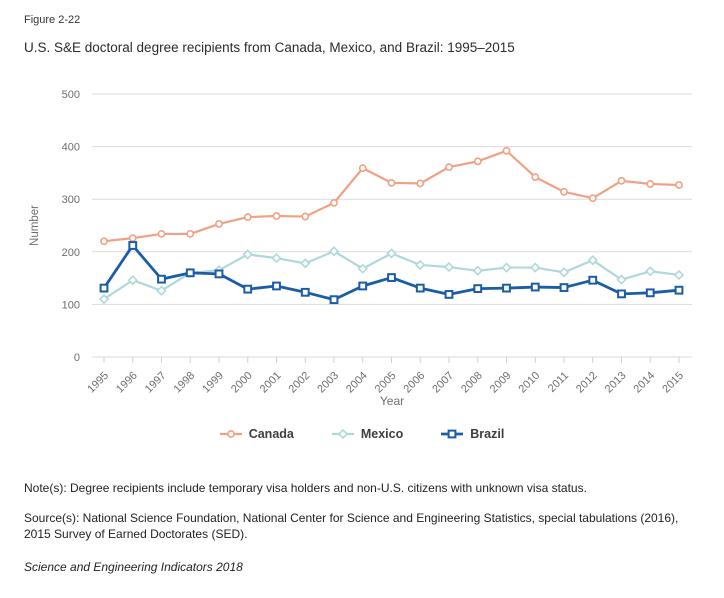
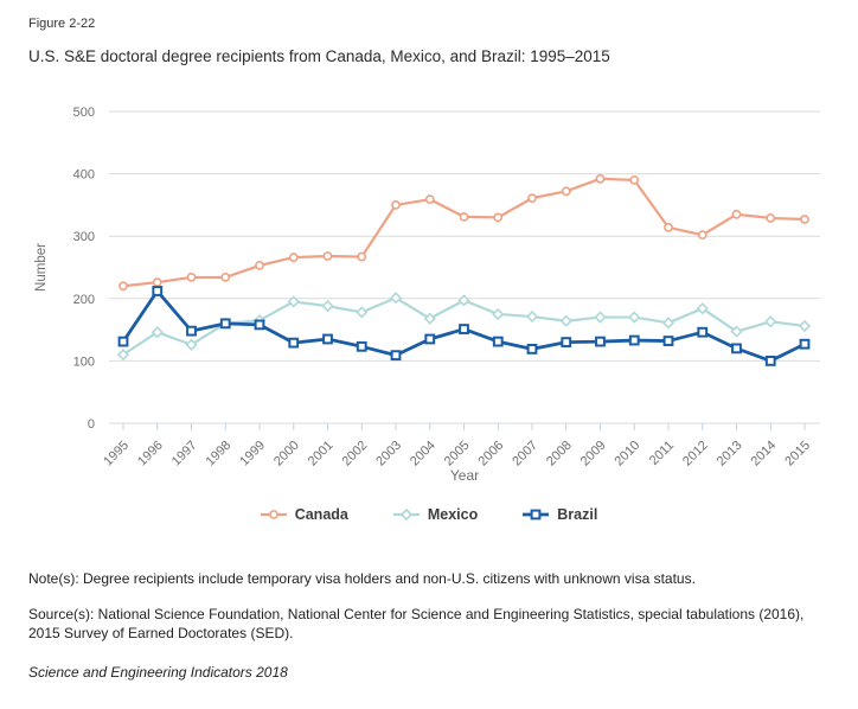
Canada/2003: 290 -> 350
Canada/2010: 340 -> 390
Brazil/2014: 120 -> 100
